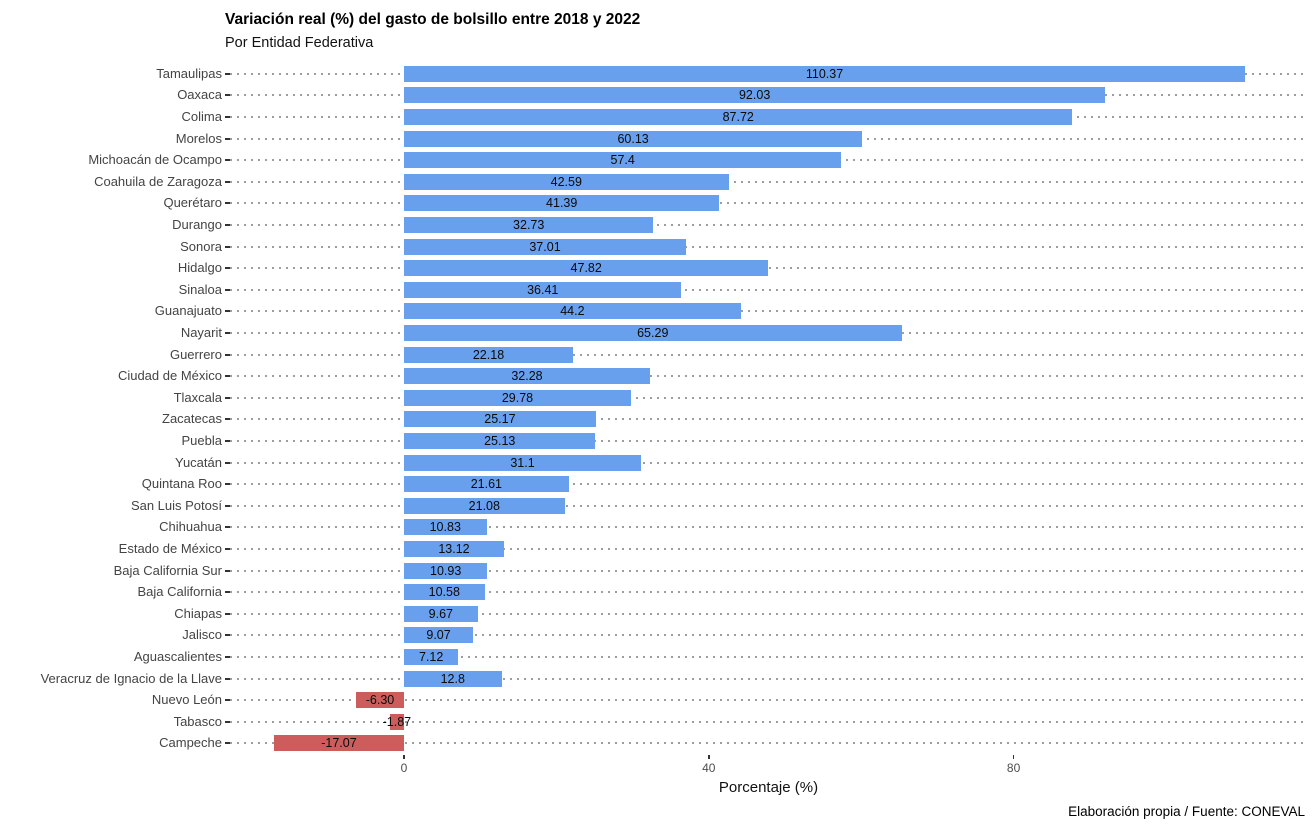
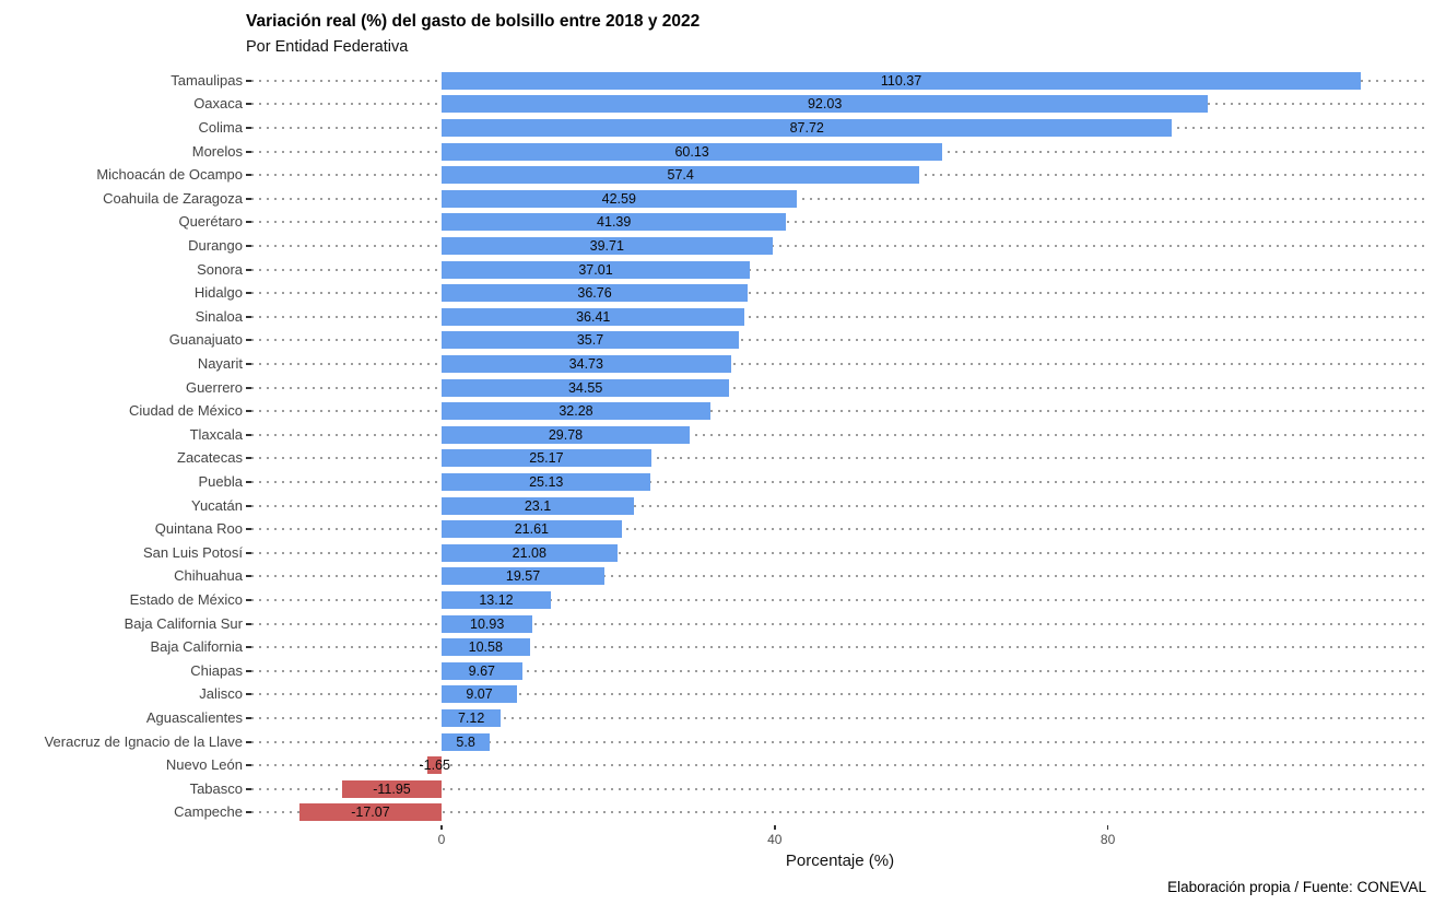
Durango: 32.73 -> 39.71
Hidalgo: 47.82 -> 36.76
Guanajuato: 44.2 -> 35.7
Nayarit: 65.29 -> 34.73
Guerrero: 22.18 -> 34.55
Yucatán: 31.1 -> 23.1
Chihuahua: 10.83 -> 19.57
Veracruz de Ignacio de la Llave: 12.8 -> 5.8
Nuevo León: -6.30 -> -1.65
Tabasco: -1.87 -> -11.95
